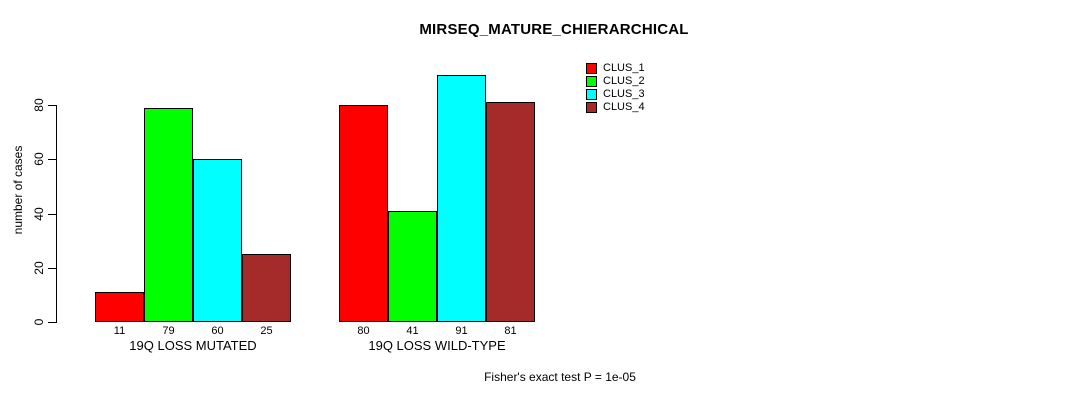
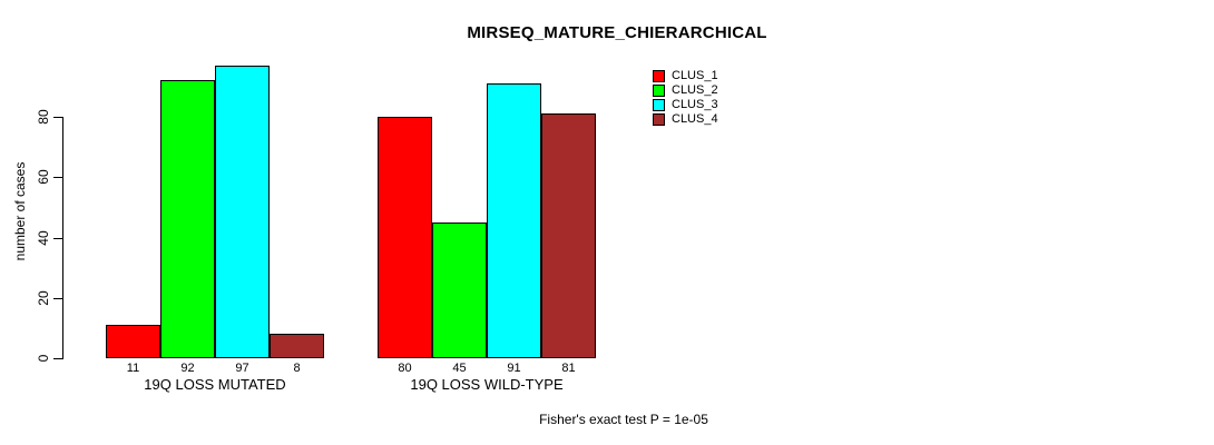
CLUS_2/19Q LOSS MUTATED: 79 -> 92
CLUS_3/19Q LOSS MUTATED: 60 -> 97
CLUS_4/19Q LOSS MUTATED: 25 -> 8
CLUS_2/19Q LOSS WILD-TYPE: 41 -> 45
